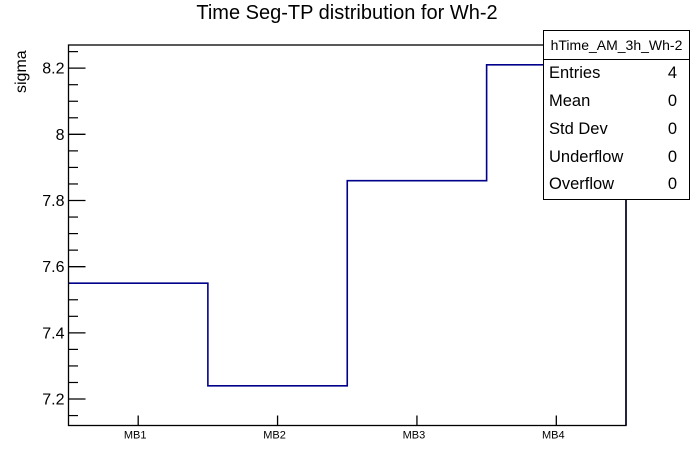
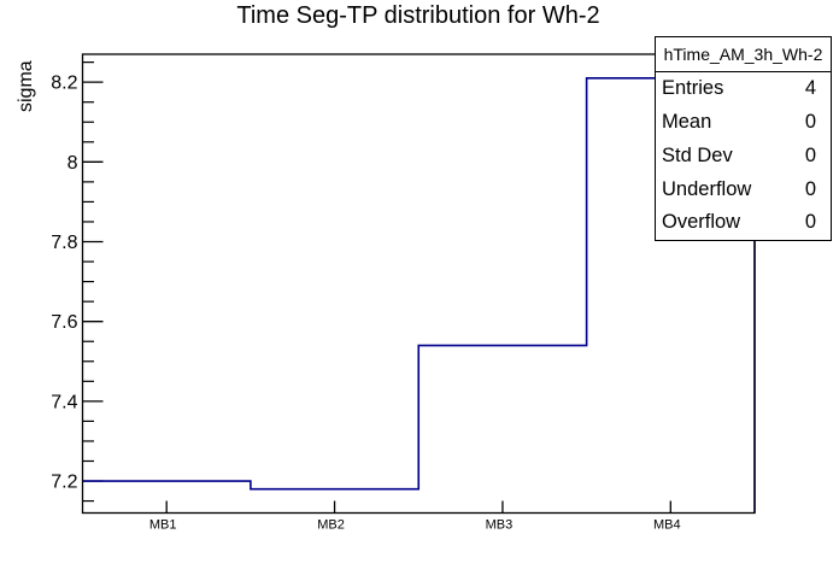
MB1: 7.55 -> 7.20
MB2: 7.24 -> 7.18
MB3: 7.86 -> 7.54
